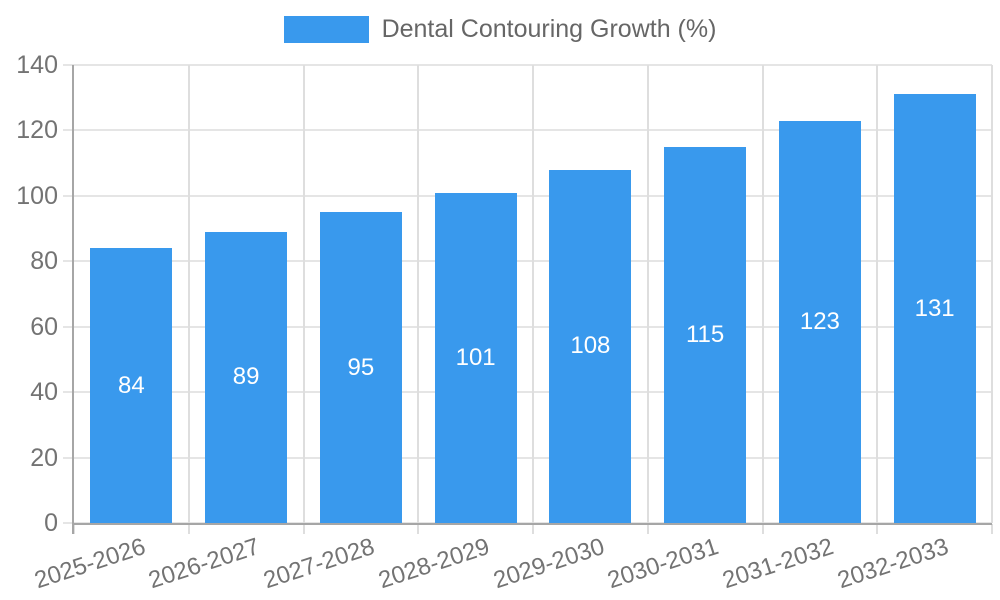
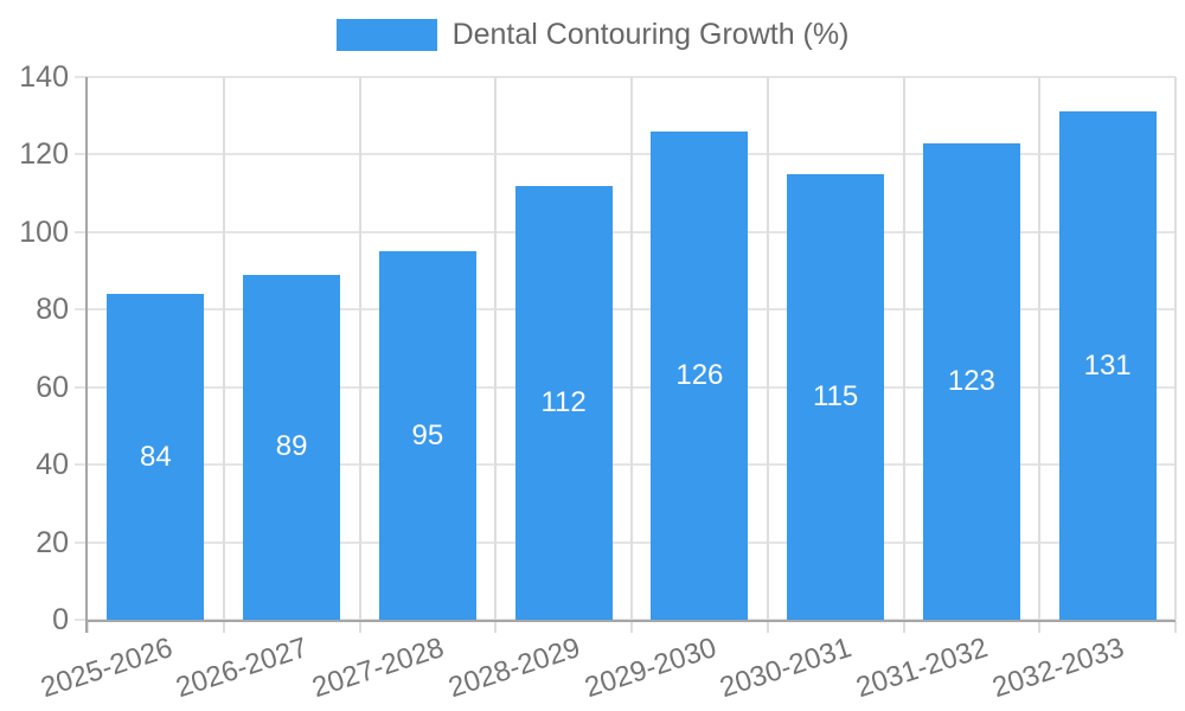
2028-2029: 101 -> 112
2029-2030: 108 -> 126
